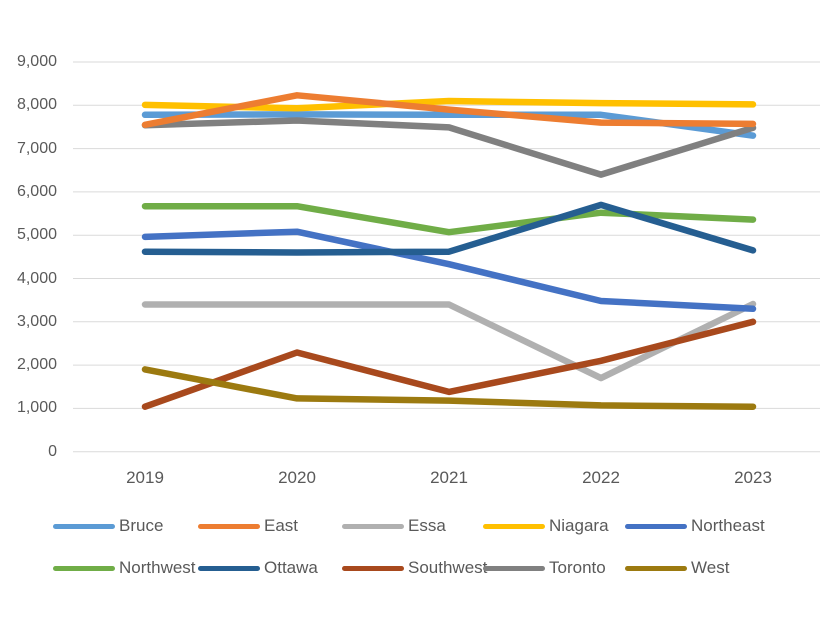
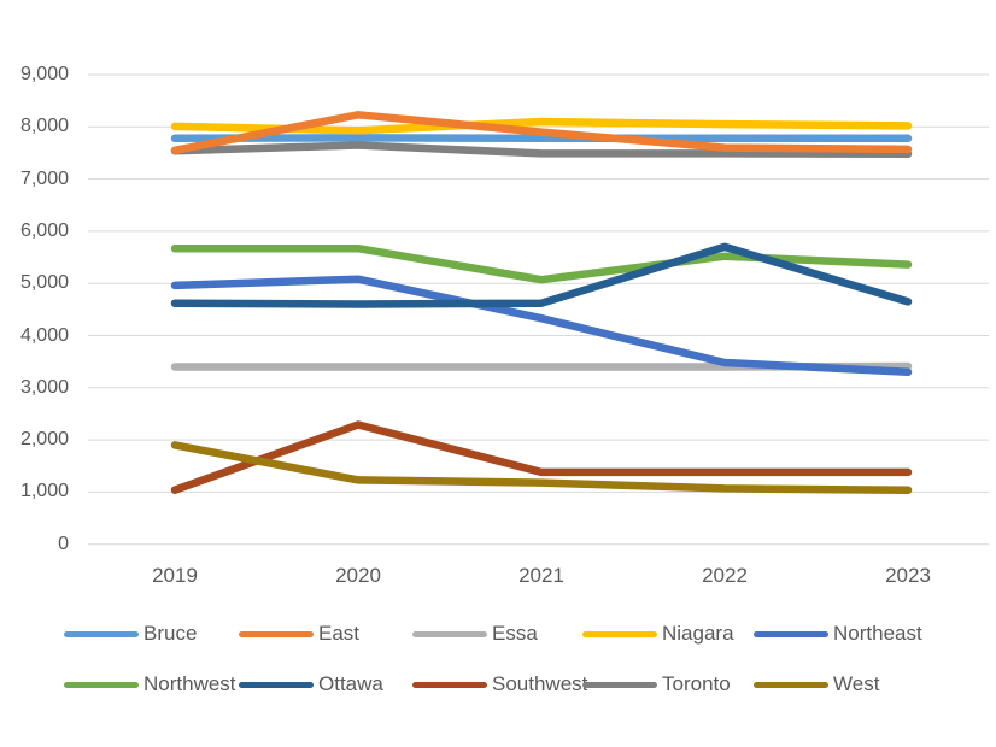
Essa/2022: 1700 -> 3400
Southwest/2022: 2100 -> 1400
Toronto/2022: 6400 -> 7500
Bruce/2023: 7300 -> 7800
Southwest/2023: 3000 -> 1400
